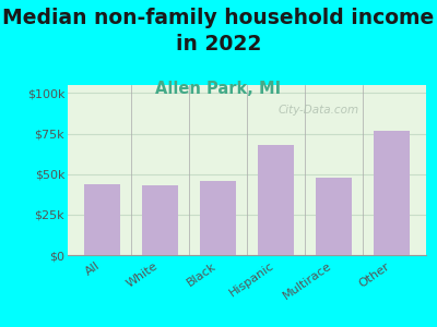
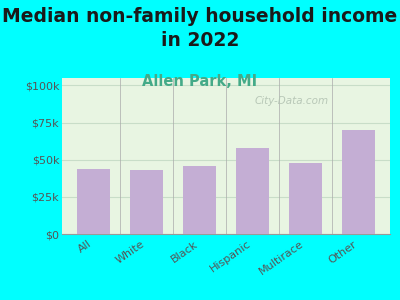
Hispanic: $68k -> $58k
Other: $77k -> $70k
